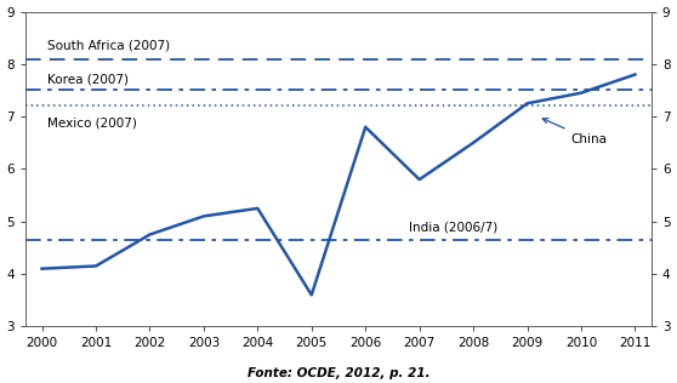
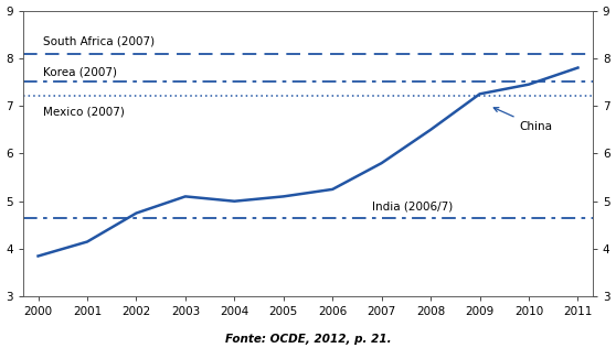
2000: 4.10 -> 3.85
2004: 5.25 -> 5.00
2005: 3.60 -> 5.10
2006: 6.80 -> 5.25
